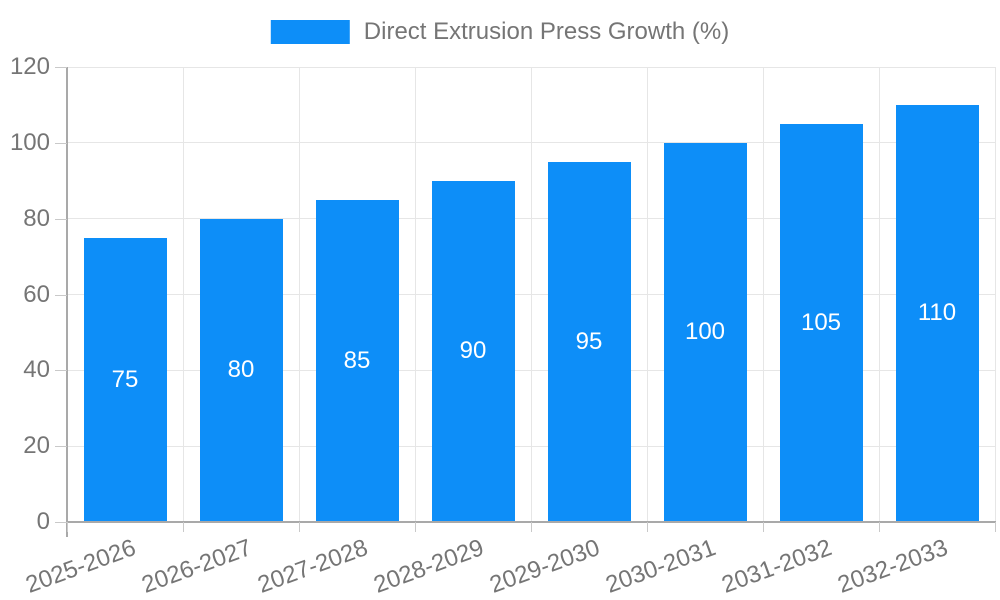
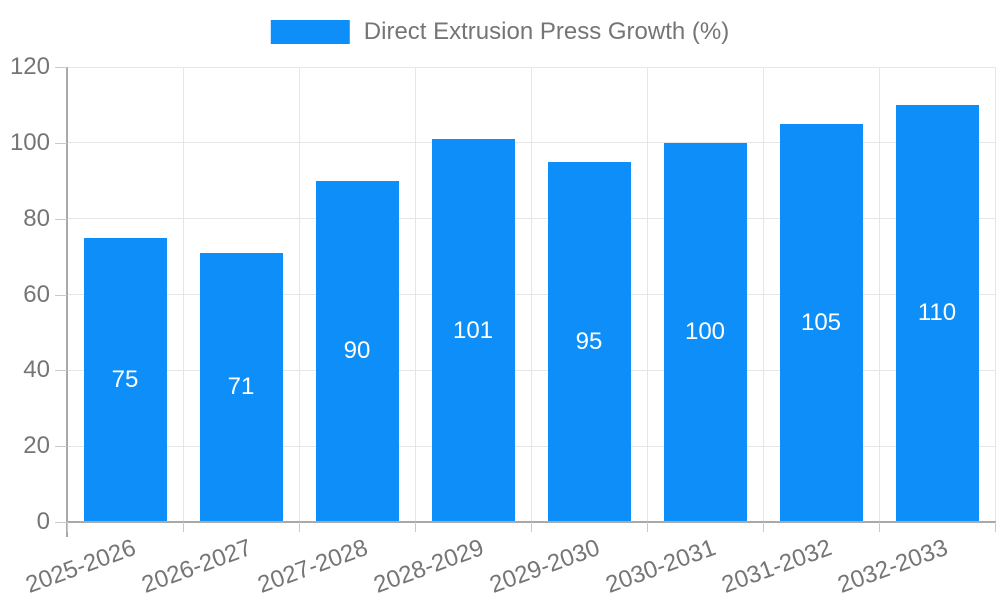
2026-2027: 80 -> 71
2027-2028: 85 -> 90
2028-2029: 90 -> 101
